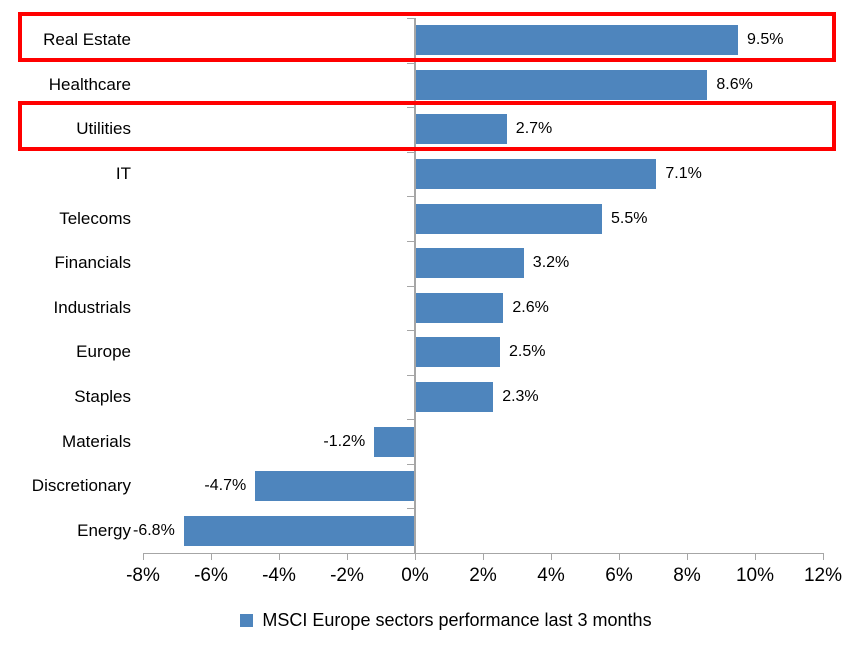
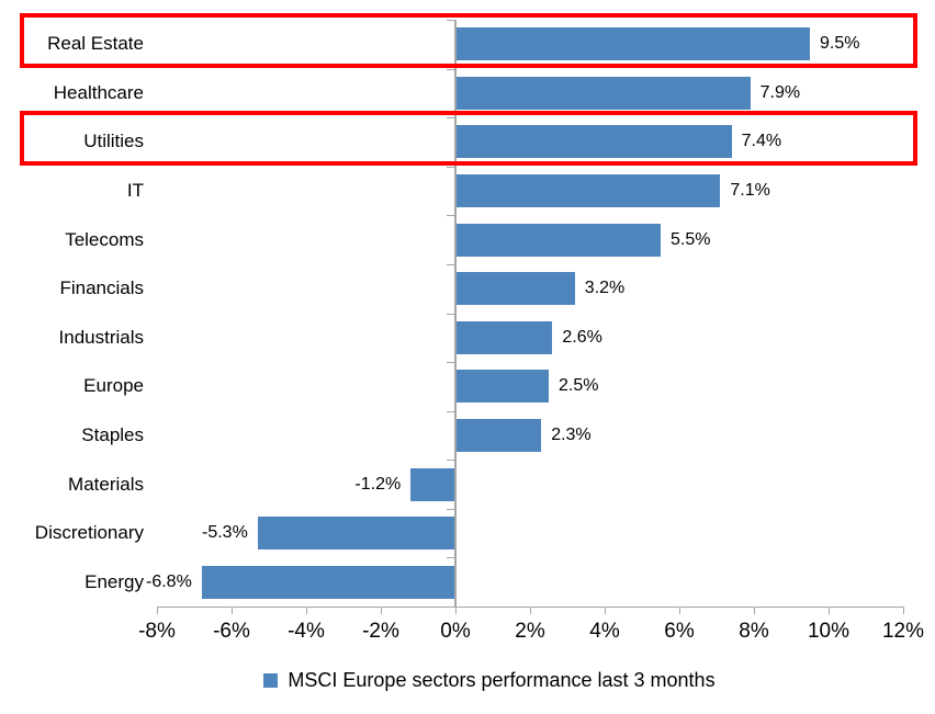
Healthcare: 8.6% -> 7.9%
Utilities: 2.7% -> 7.4%
Discretionary: -4.7% -> -5.3%
